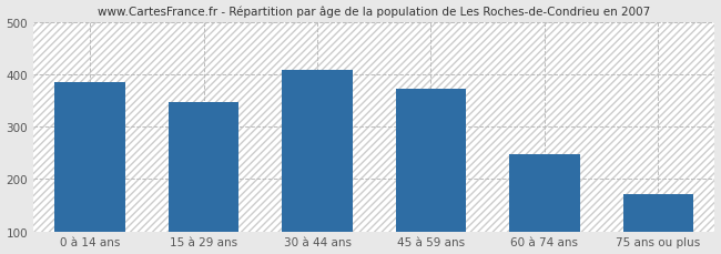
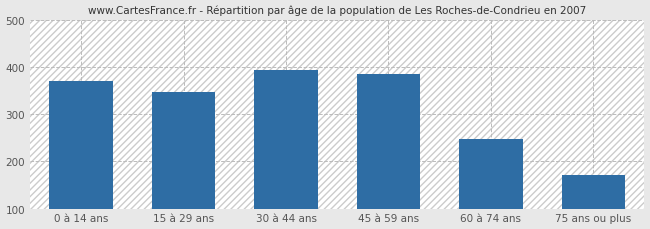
0 à 14 ans: 385 -> 370
30 à 44 ans: 408 -> 395
45 à 59 ans: 372 -> 385
